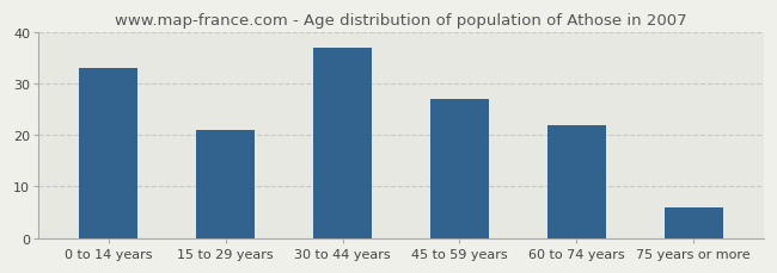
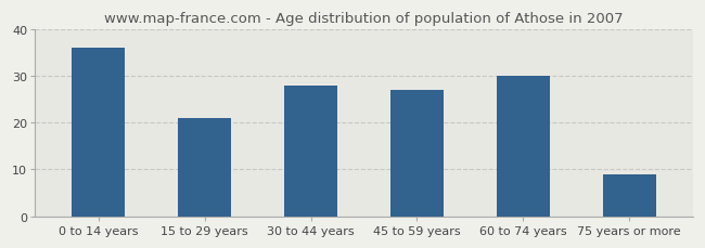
0 to 14 years: 33 -> 36
30 to 44 years: 37 -> 28
60 to 74 years: 22 -> 30
75 years or more: 6 -> 9
